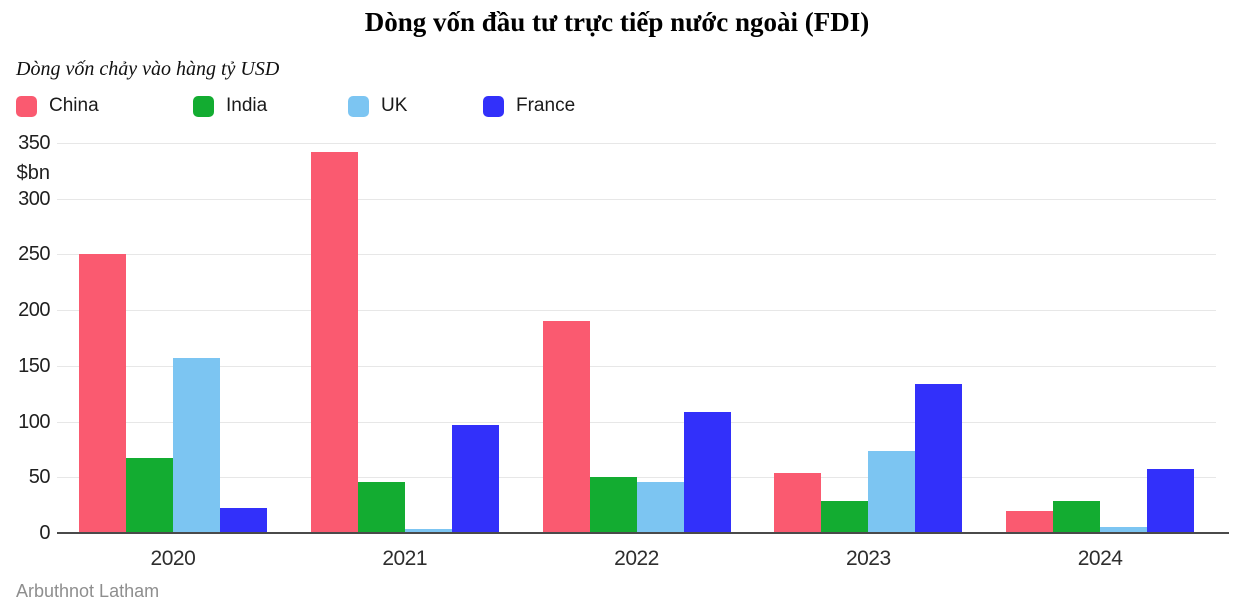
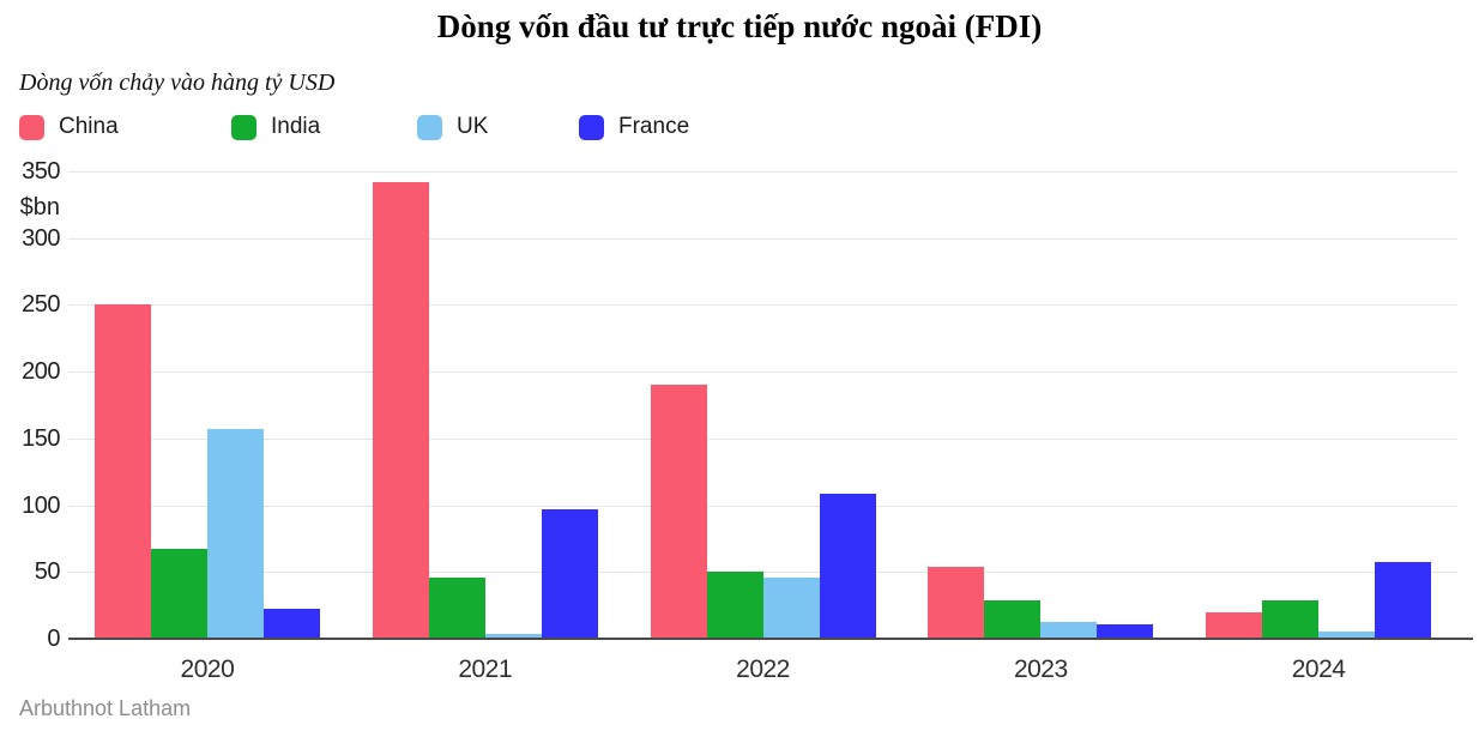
UK/2023: 74 -> 13
France/2023: 134 -> 11
